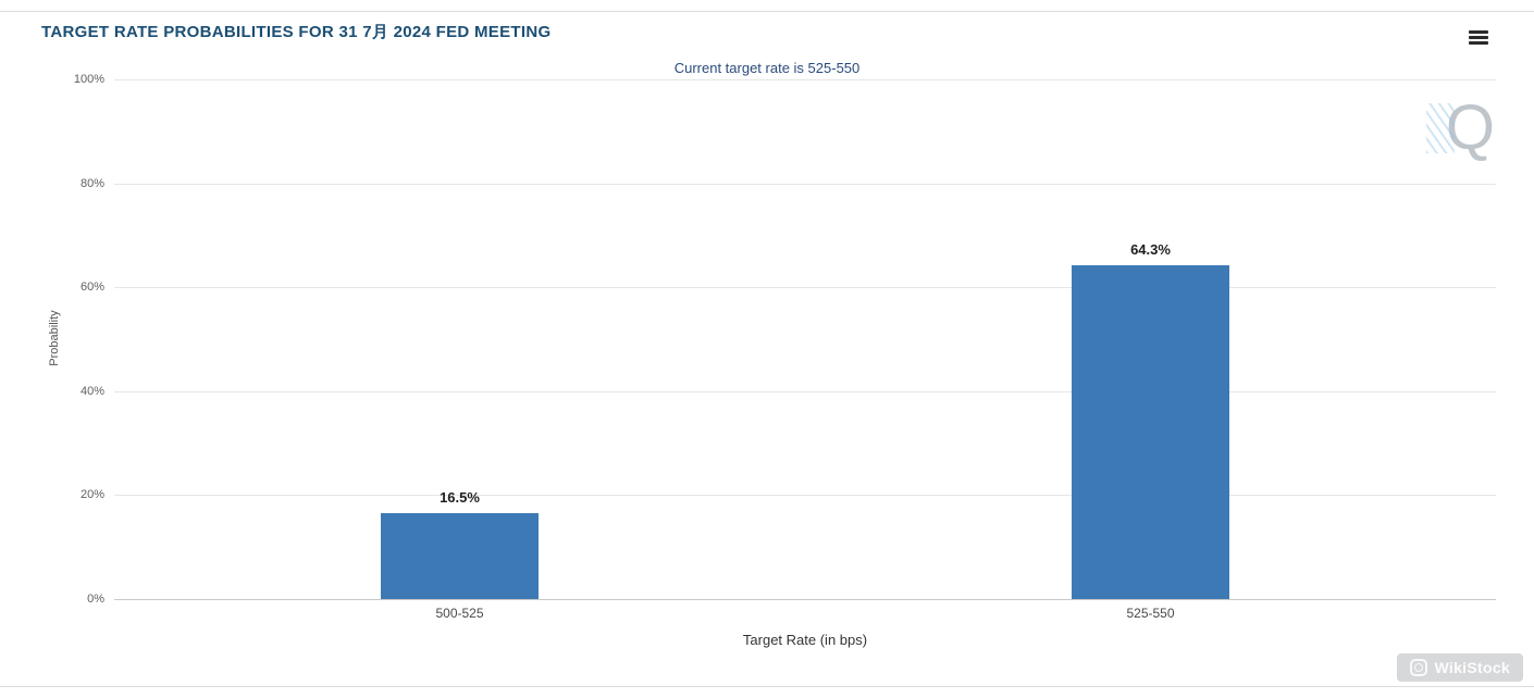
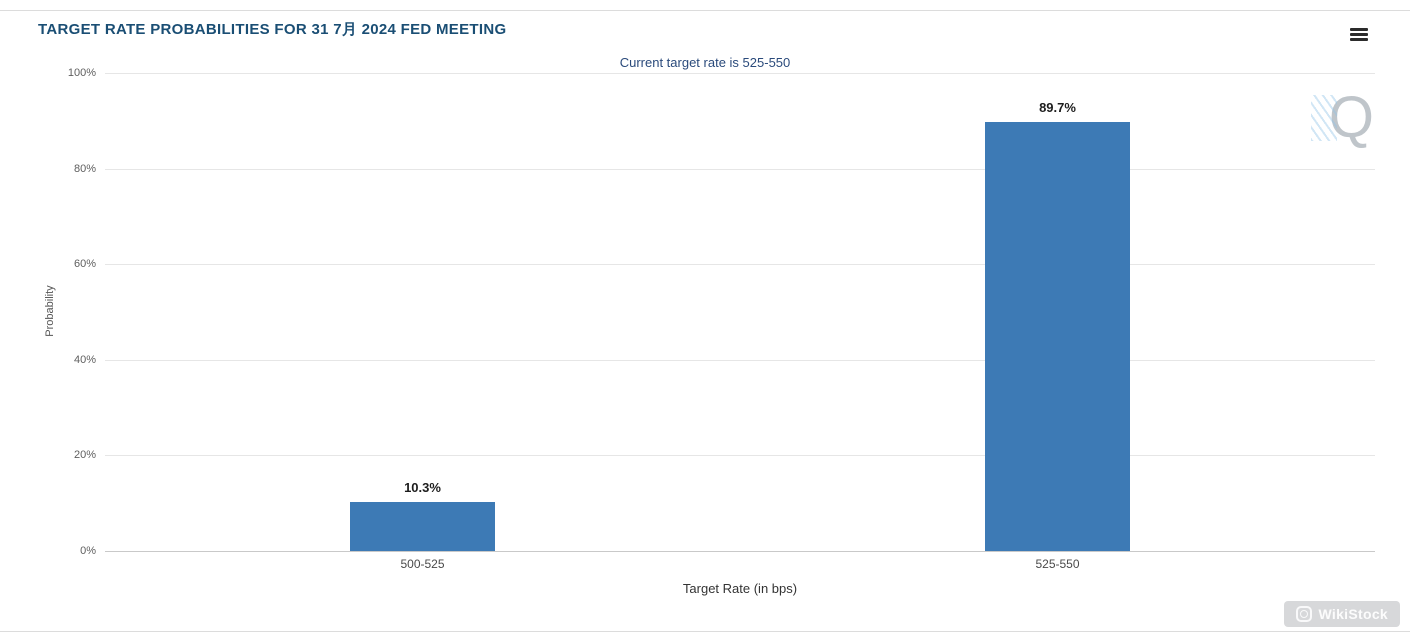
500-525: 16.5% -> 10.3%
525-550: 64.3% -> 89.7%
